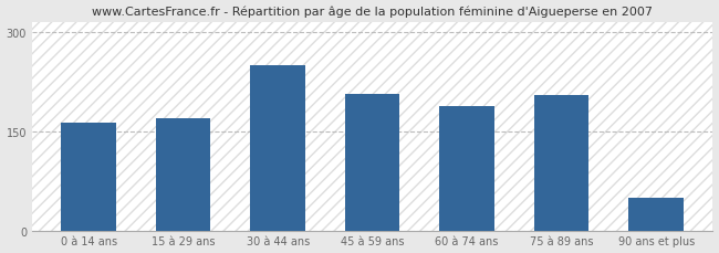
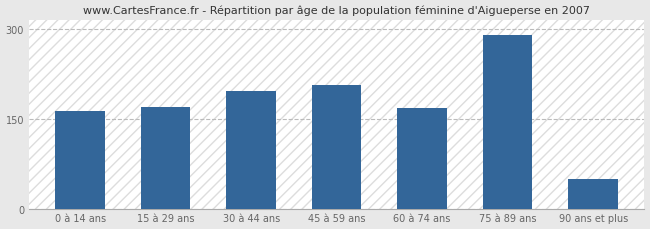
30 à 44 ans: 250 -> 196
60 à 74 ans: 188 -> 168
75 à 89 ans: 204 -> 290
